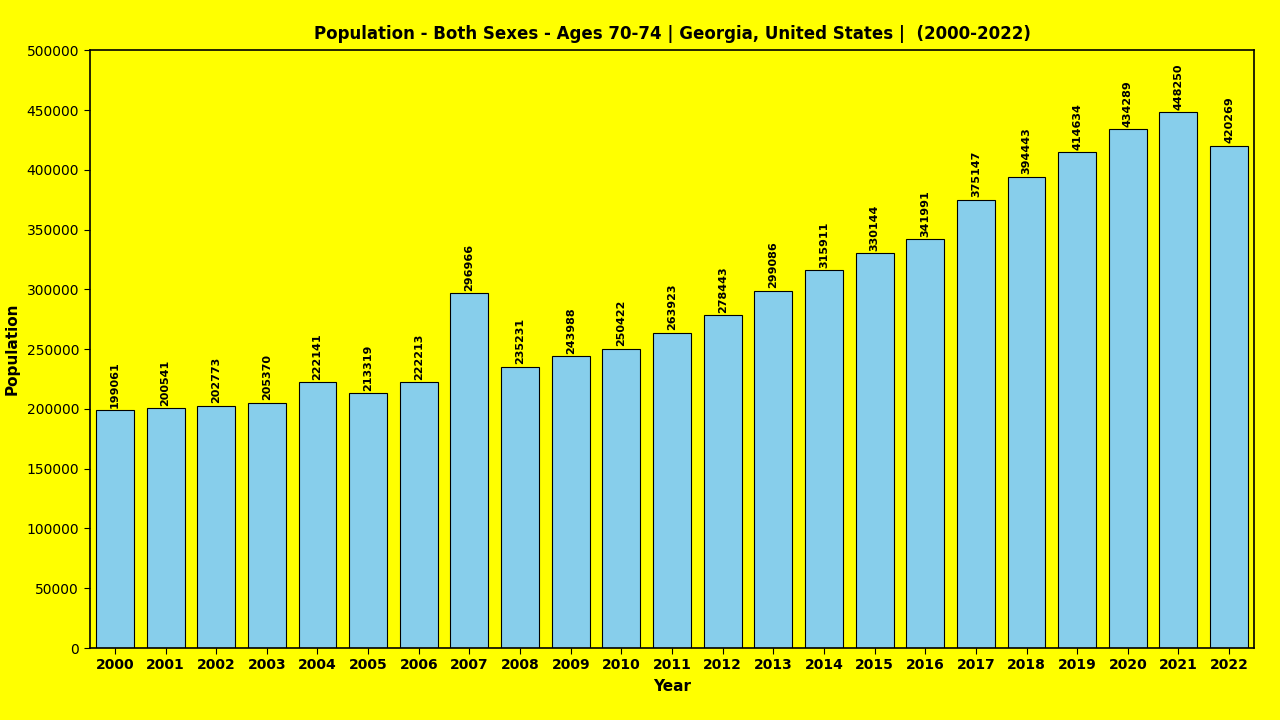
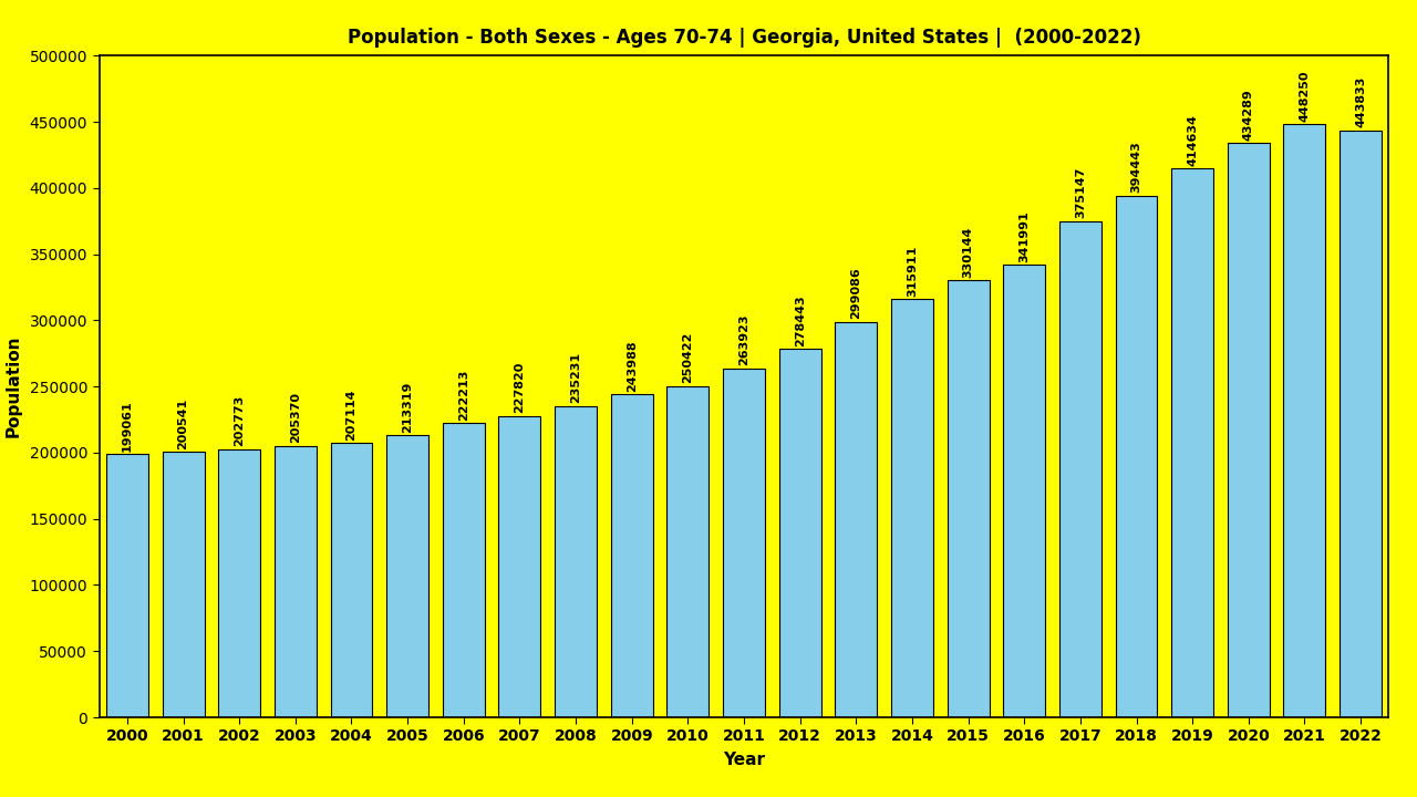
2004: 222141 -> 207114
2007: 296966 -> 227820
2022: 420269 -> 443833
